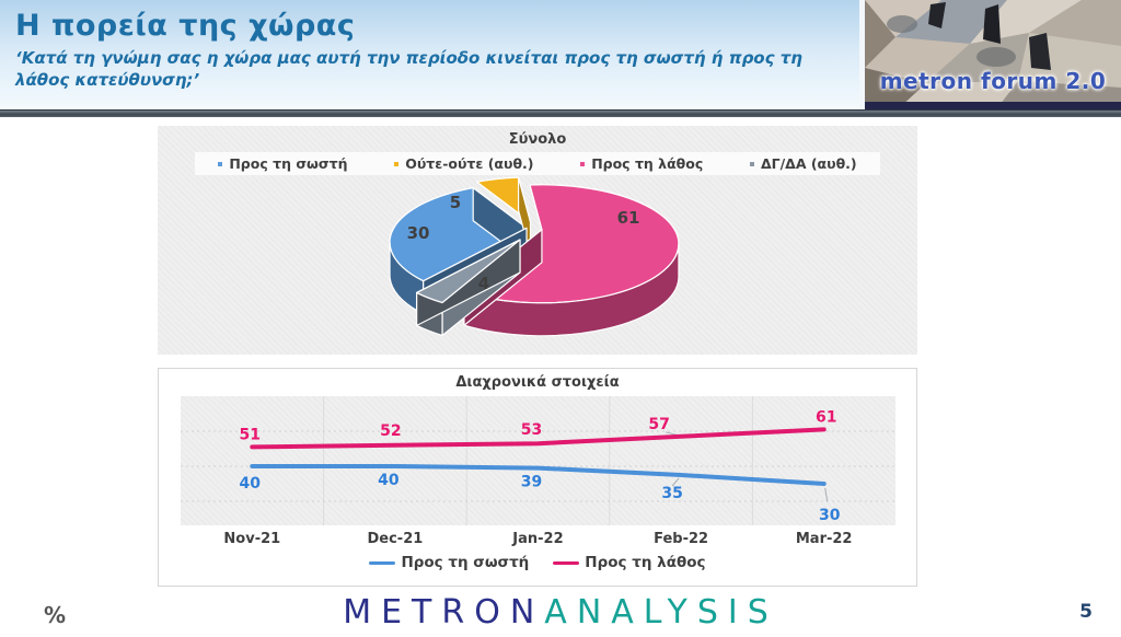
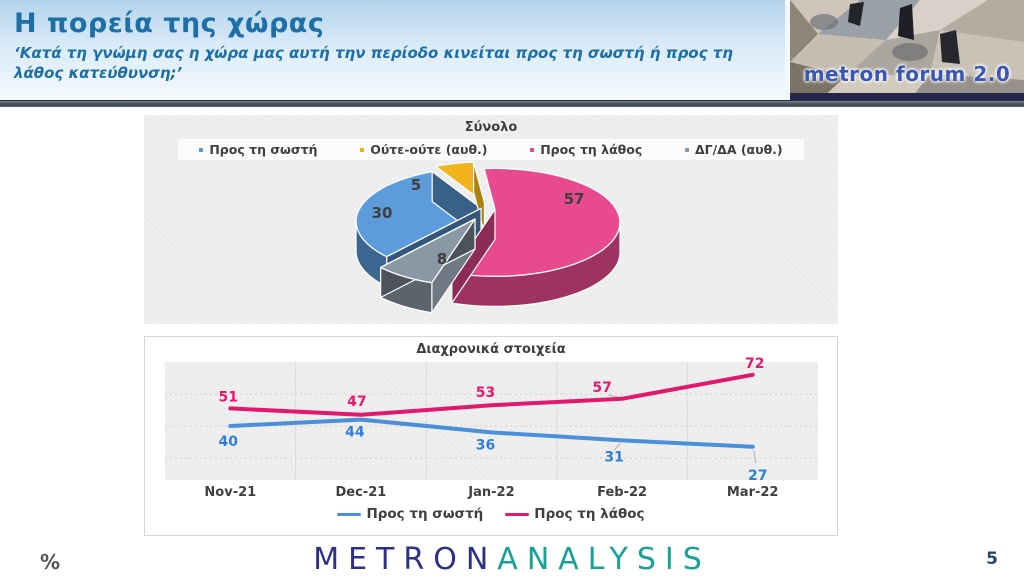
Σύνολο/Προς τη λάθος: 61 -> 57
Σύνολο/ΔΓ/ΔΑ (αυθ.): 4 -> 8
Διαχρονικά στοιχεία/Προς τη σωστή/Dec-21: 40 -> 44
Διαχρονικά στοιχεία/Προς τη λάθος/Dec-21: 52 -> 47
Διαχρονικά στοιχεία/Προς τη σωστή/Jan-22: 39 -> 36
Διαχρονικά στοιχεία/Προς τη σωστή/Feb-22: 35 -> 31
Διαχρονικά στοιχεία/Προς τη σωστή/Mar-22: 30 -> 27
Διαχρονικά στοιχεία/Προς τη λάθος/Mar-22: 61 -> 72
